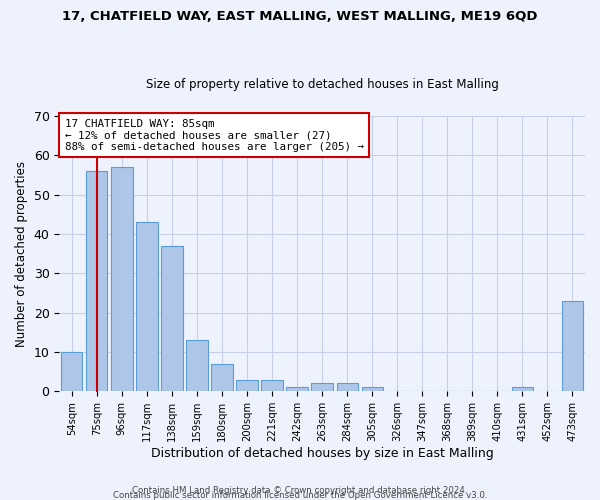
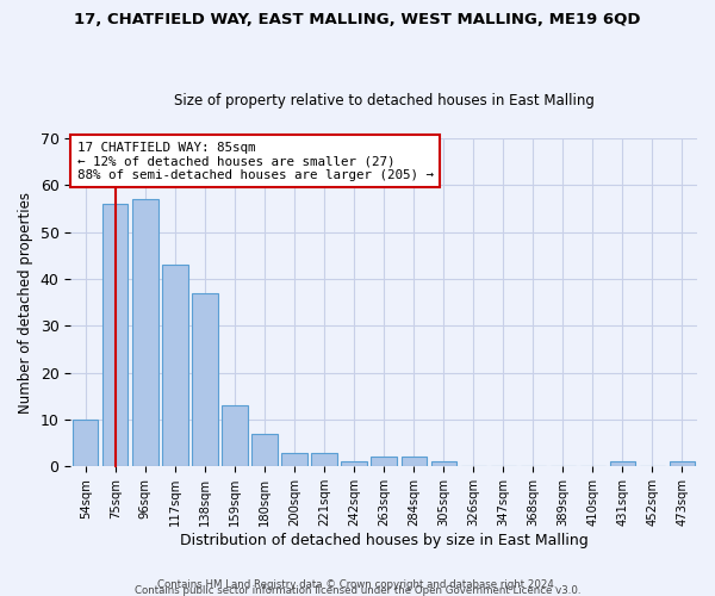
473sqm: 23 -> 1
